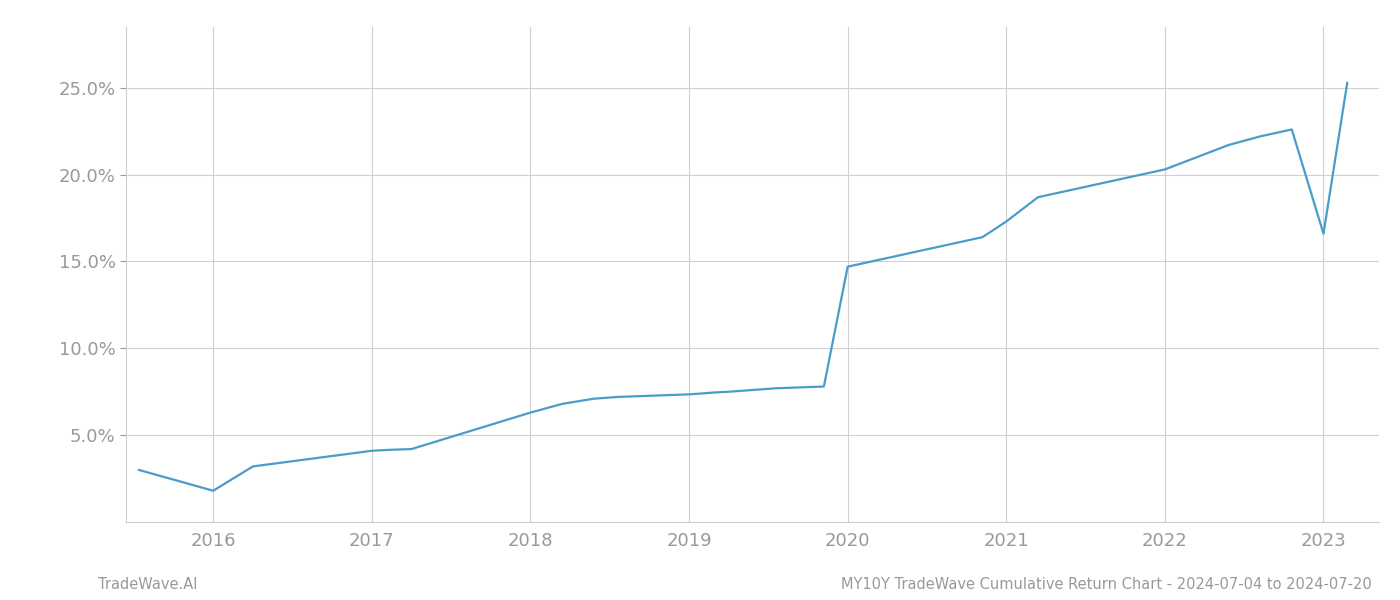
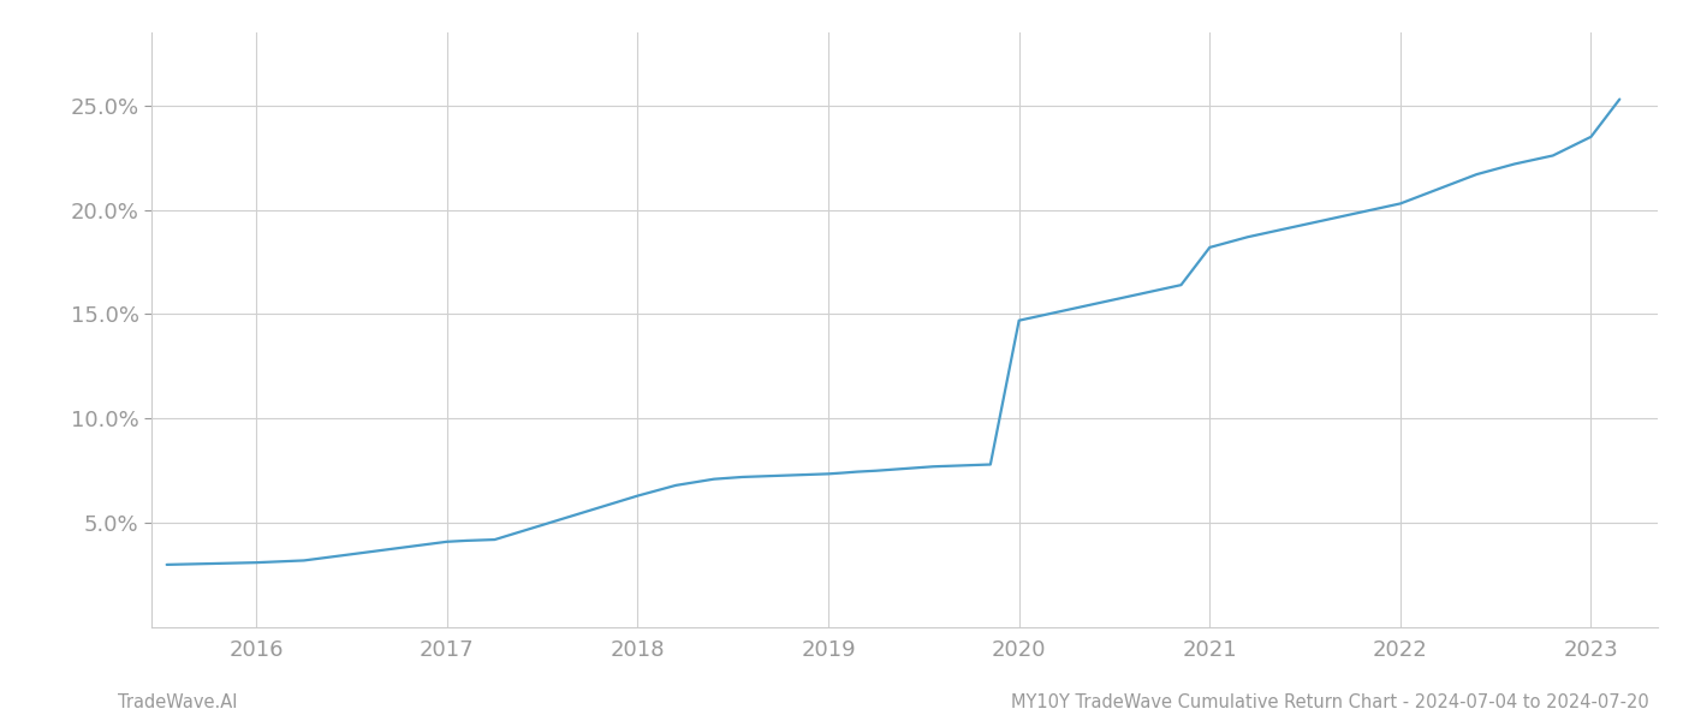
2016: 1.8% -> 3.1%
2021: 17.3% -> 18.2%
2023: 16.6% -> 23.5%
